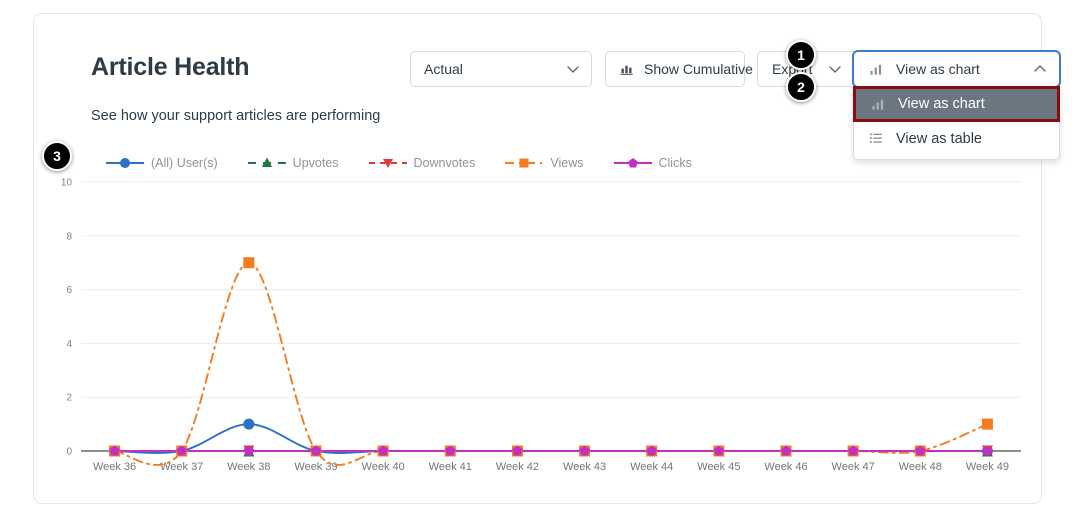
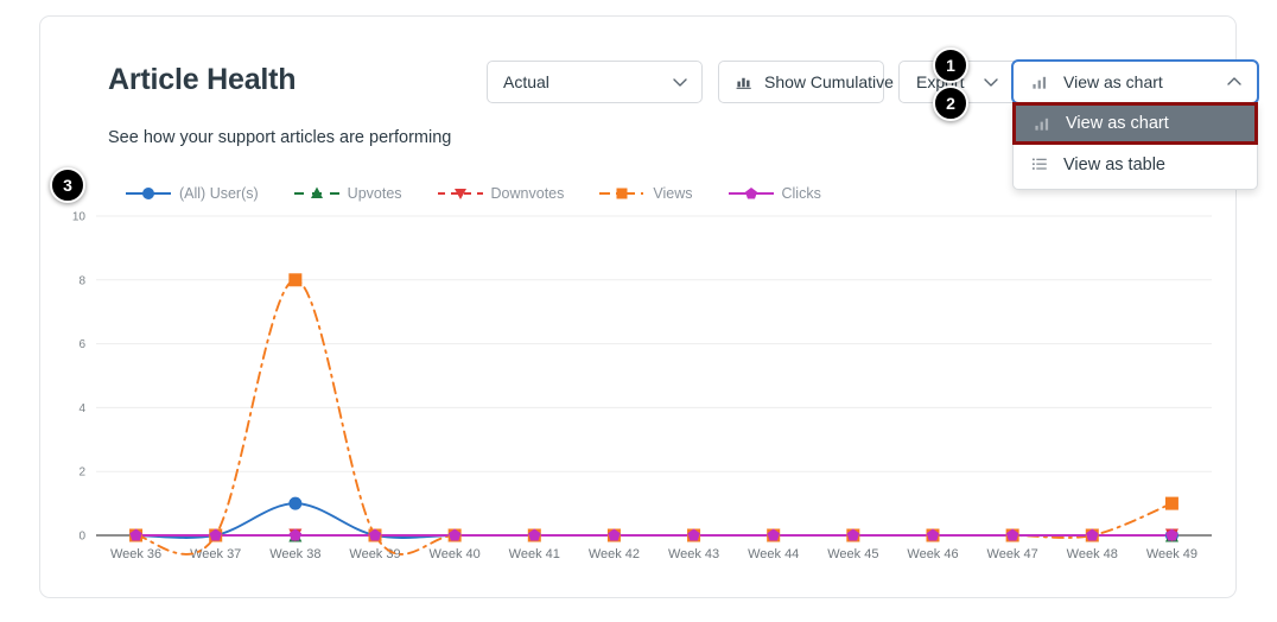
Views/Week 38: 7 -> 8
